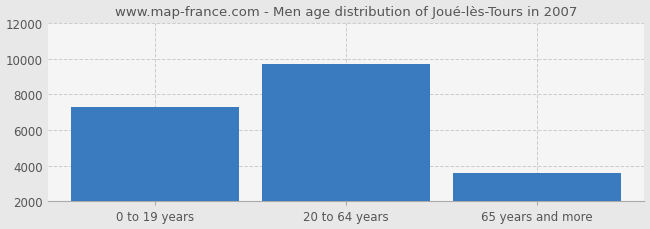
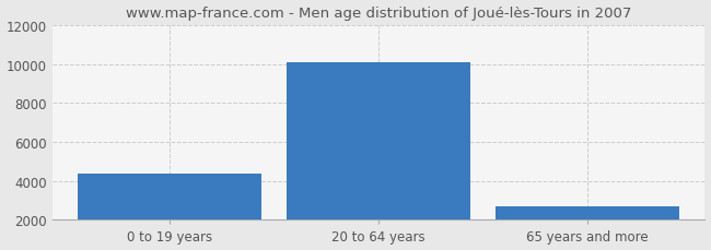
0 to 19 years: 7300 -> 4400
20 to 64 years: 9700 -> 10100
65 years and more: 3600 -> 2700
